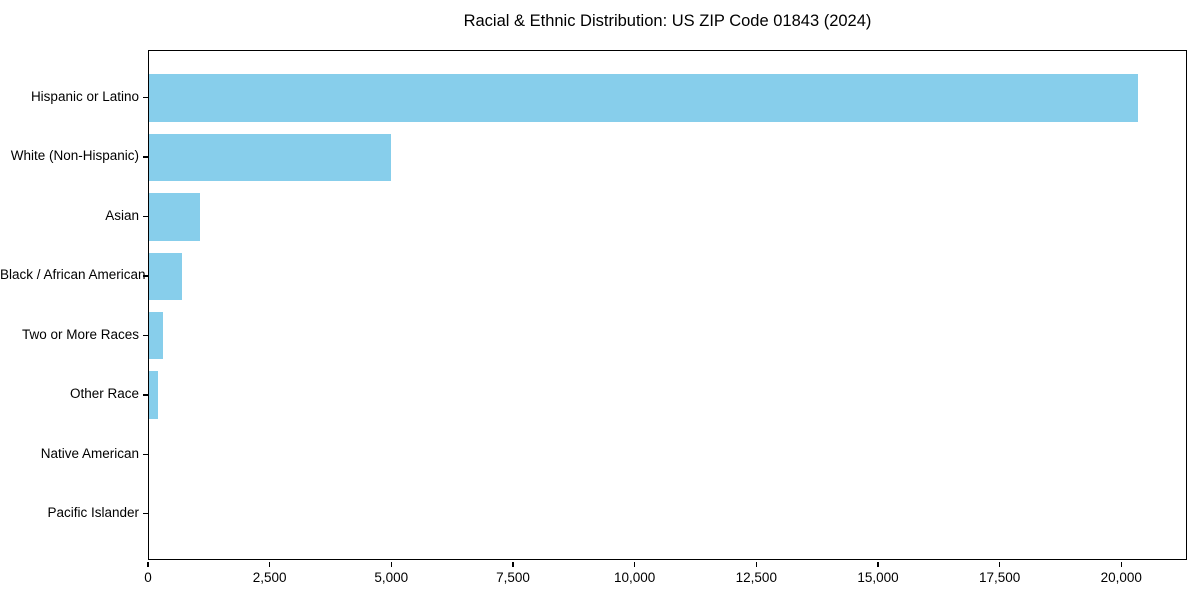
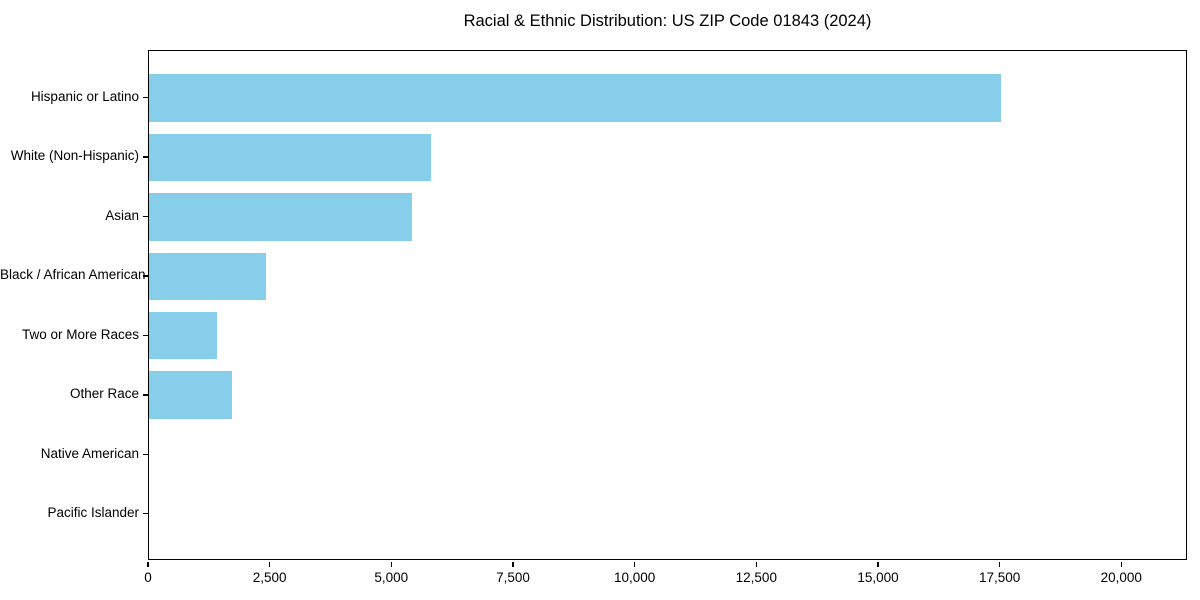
Hispanic or Latino: 20300 -> 17500
White (Non-Hispanic): 5000 -> 5800
Asian: 1000 -> 5400
Black / African American: 700 -> 2400
Two or More Races: 300 -> 1400
Other Race: 200 -> 1700
